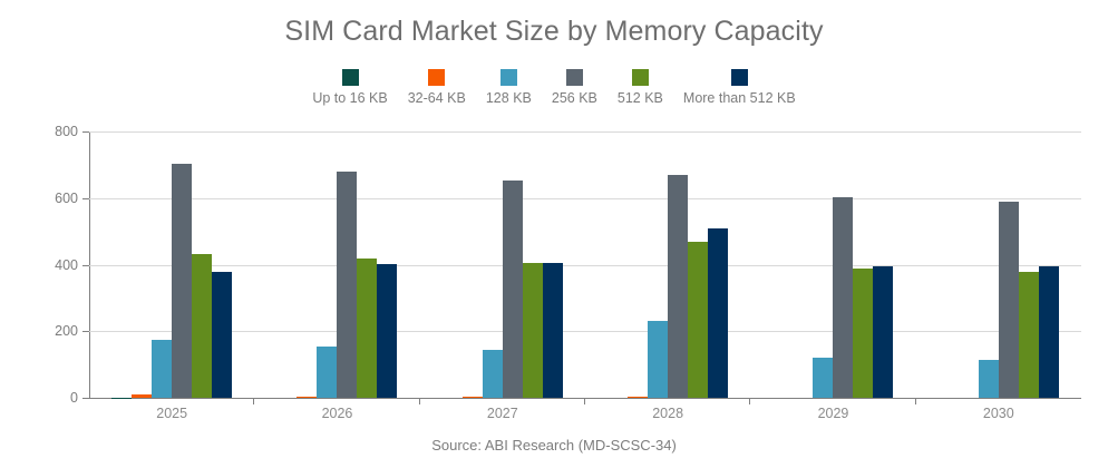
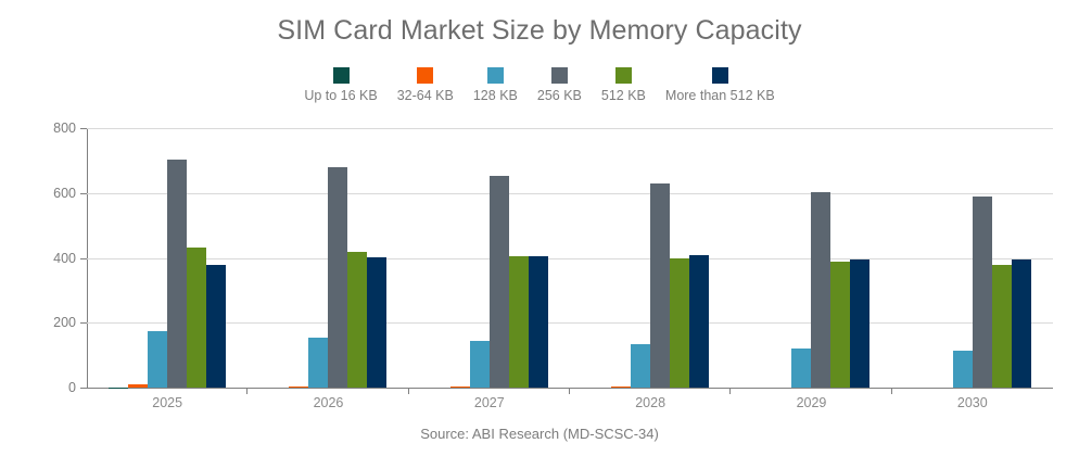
128 KB/2028: 230 -> 130
256 KB/2028: 670 -> 630
512 KB/2028: 470 -> 400
More than 512 KB/2028: 510 -> 410
